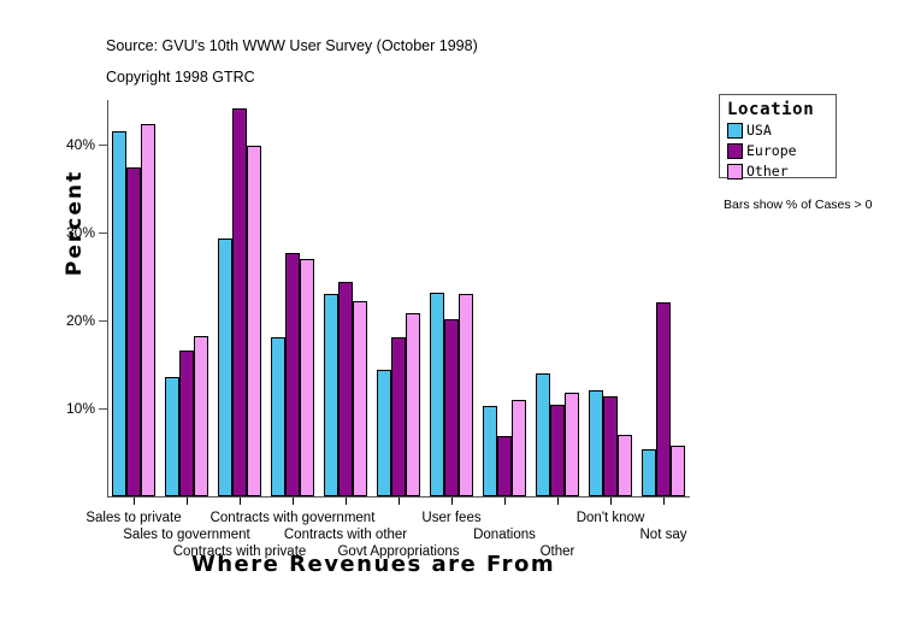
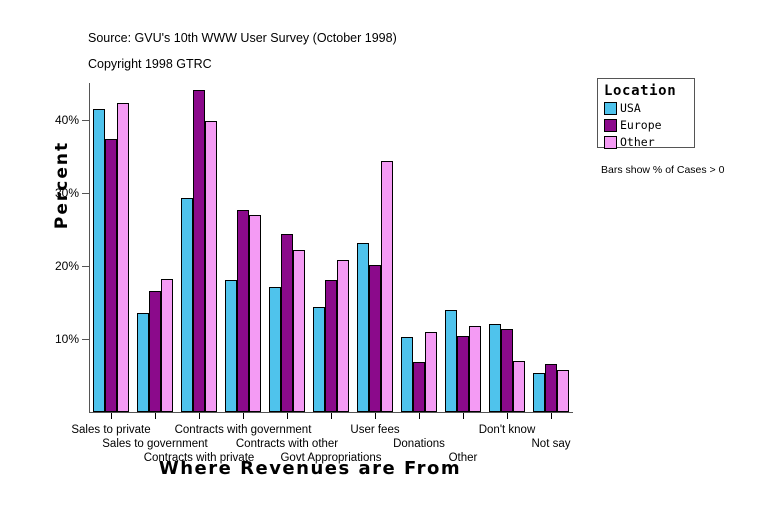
USA/Contracts with other: 23% -> 17%
Other/User fees: 23% -> 34%
Europe/Not say: 22% -> 6%
